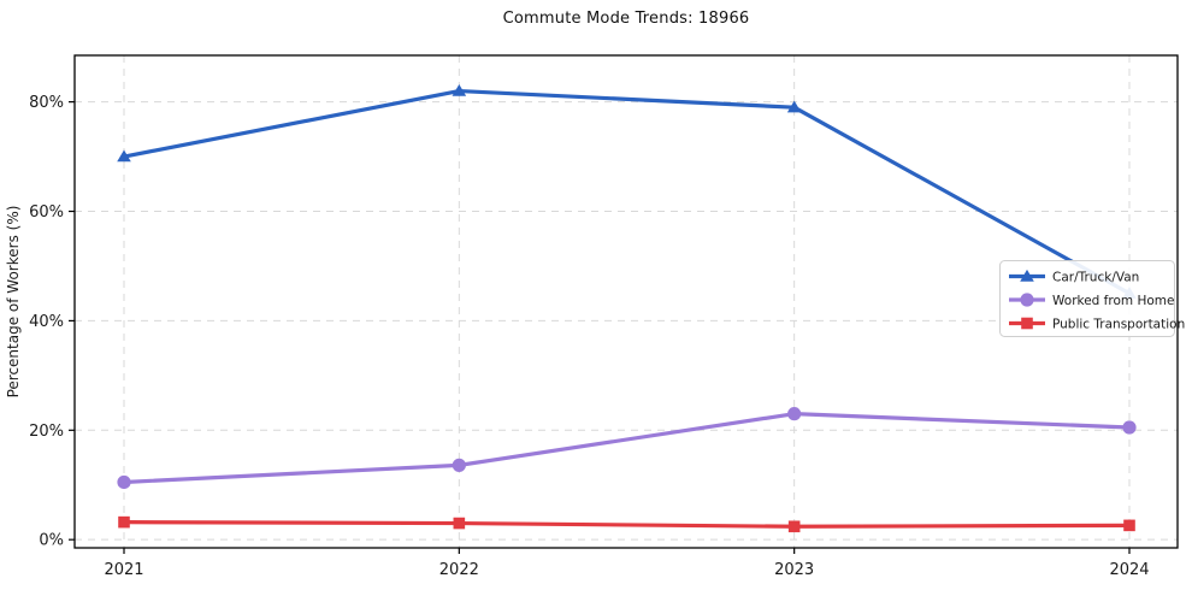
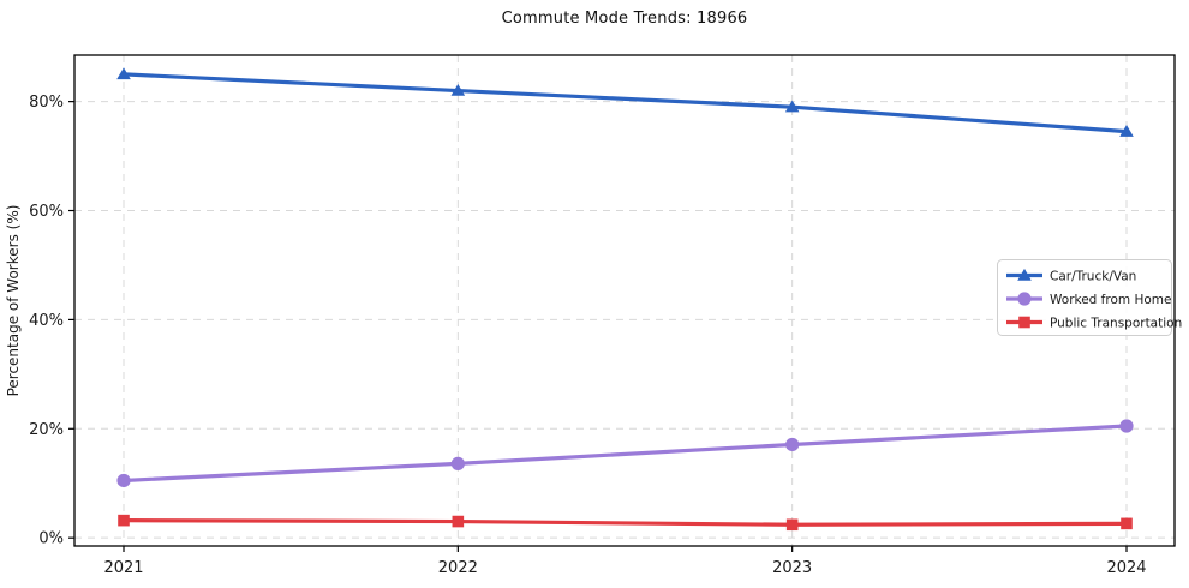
Car/Truck/Van/2021: 70% -> 85%
Worked from Home/2023: 23% -> 17%
Car/Truck/Van/2024: 45% -> 74%
